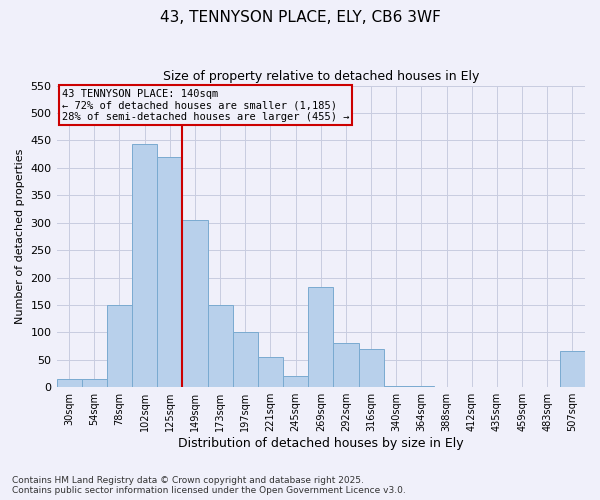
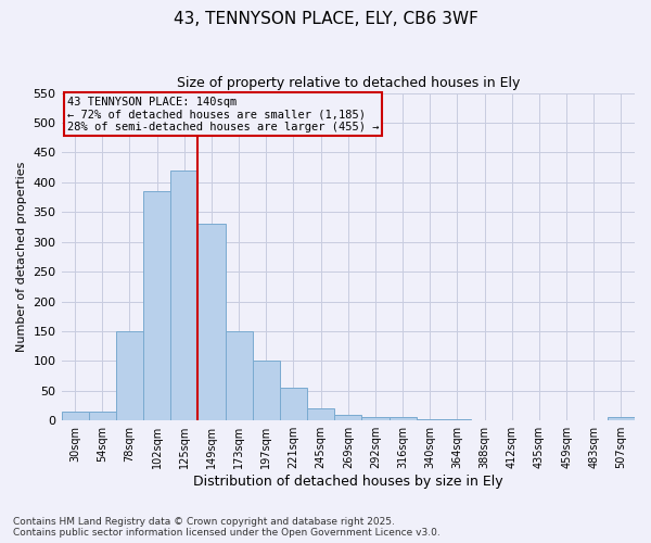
102sqm: 444 -> 385
149sqm: 304 -> 330
269sqm: 182 -> 10
292sqm: 80 -> 5
316sqm: 70 -> 5
507sqm: 66 -> 5
